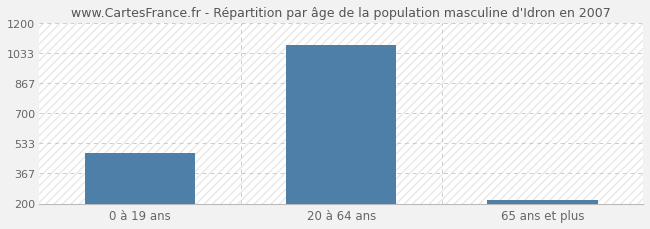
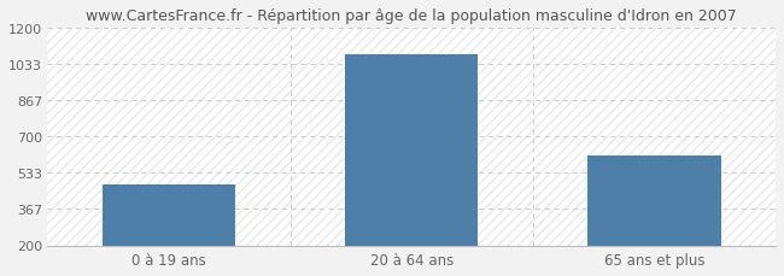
65 ans et plus: 220 -> 610
